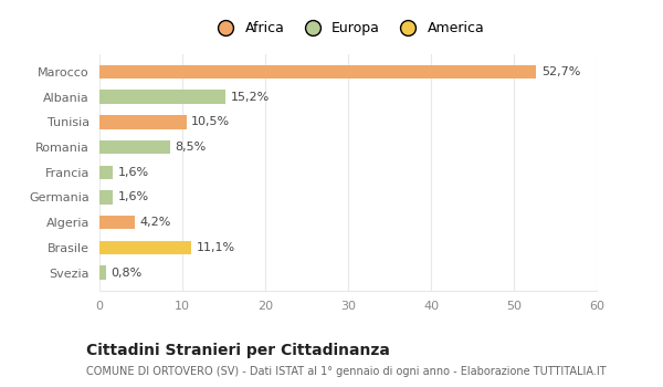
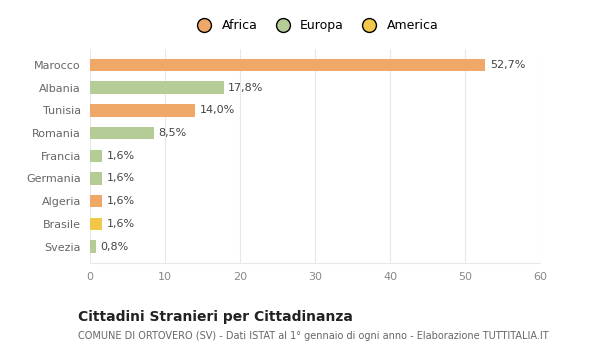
Albania: 15,2% -> 17,8%
Tunisia: 10,5% -> 14,0%
Algeria: 4,2% -> 1,6%
Brasile: 11,1% -> 1,6%
